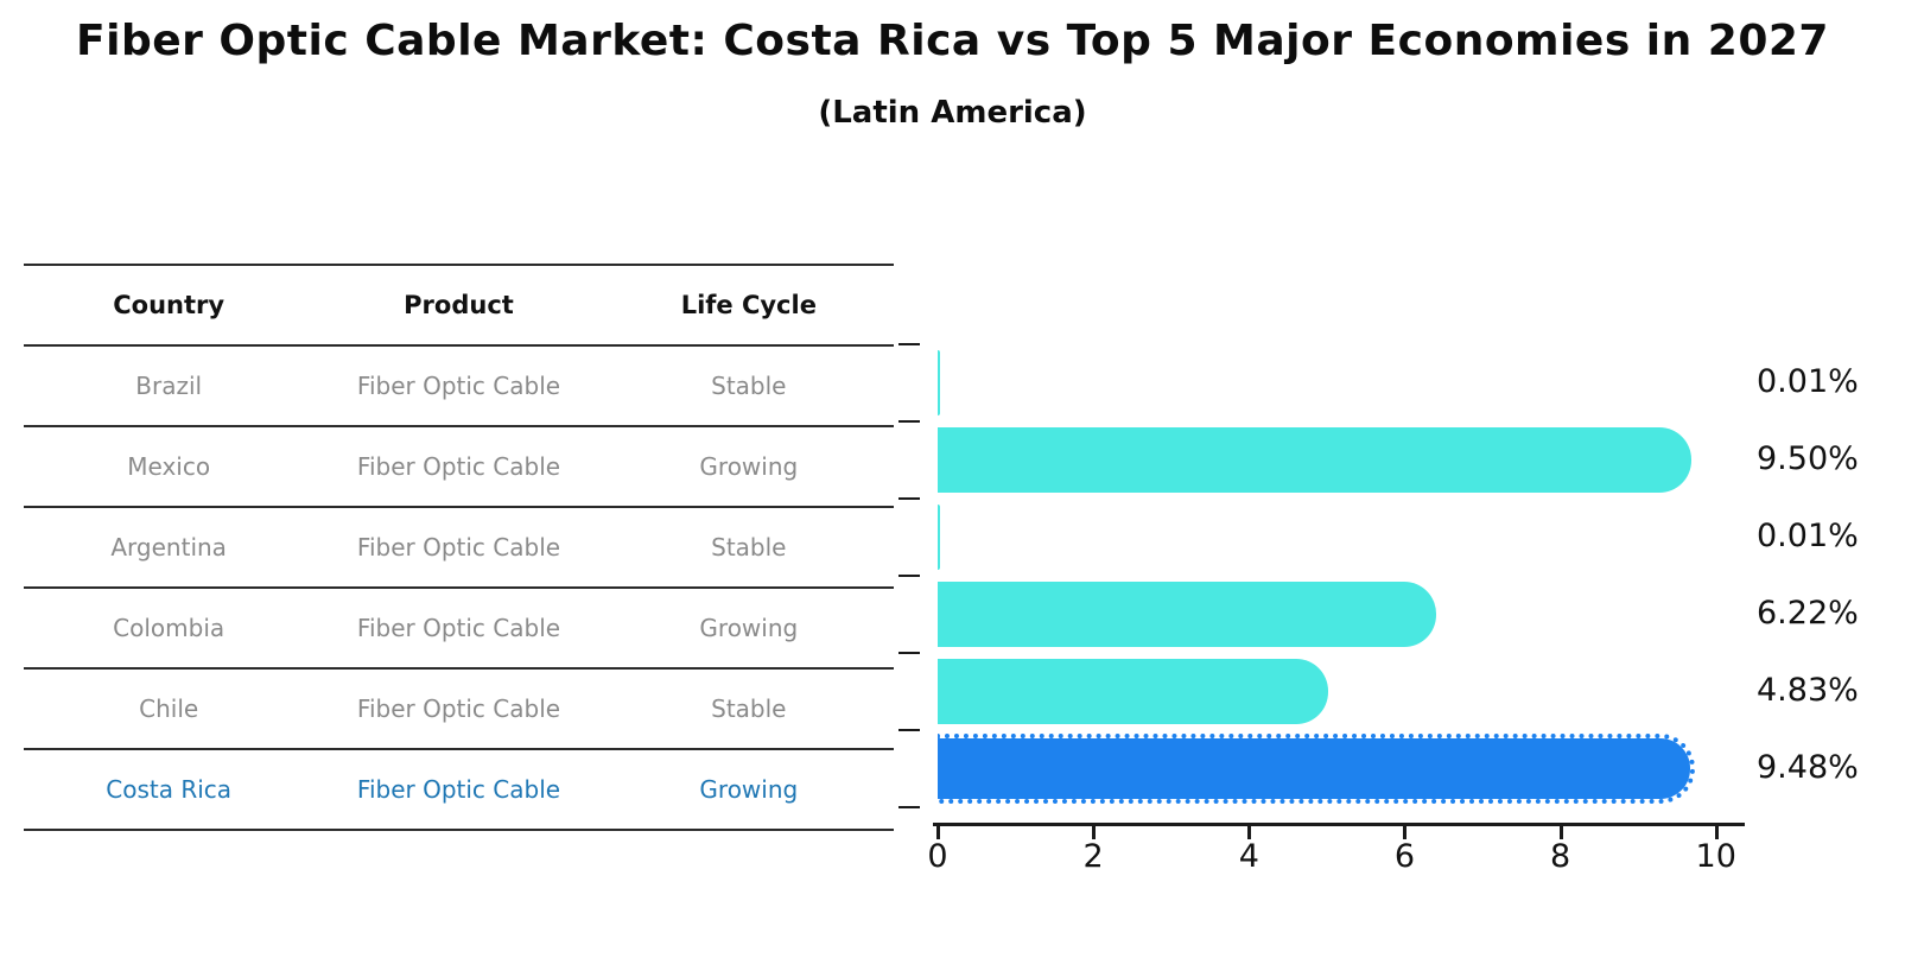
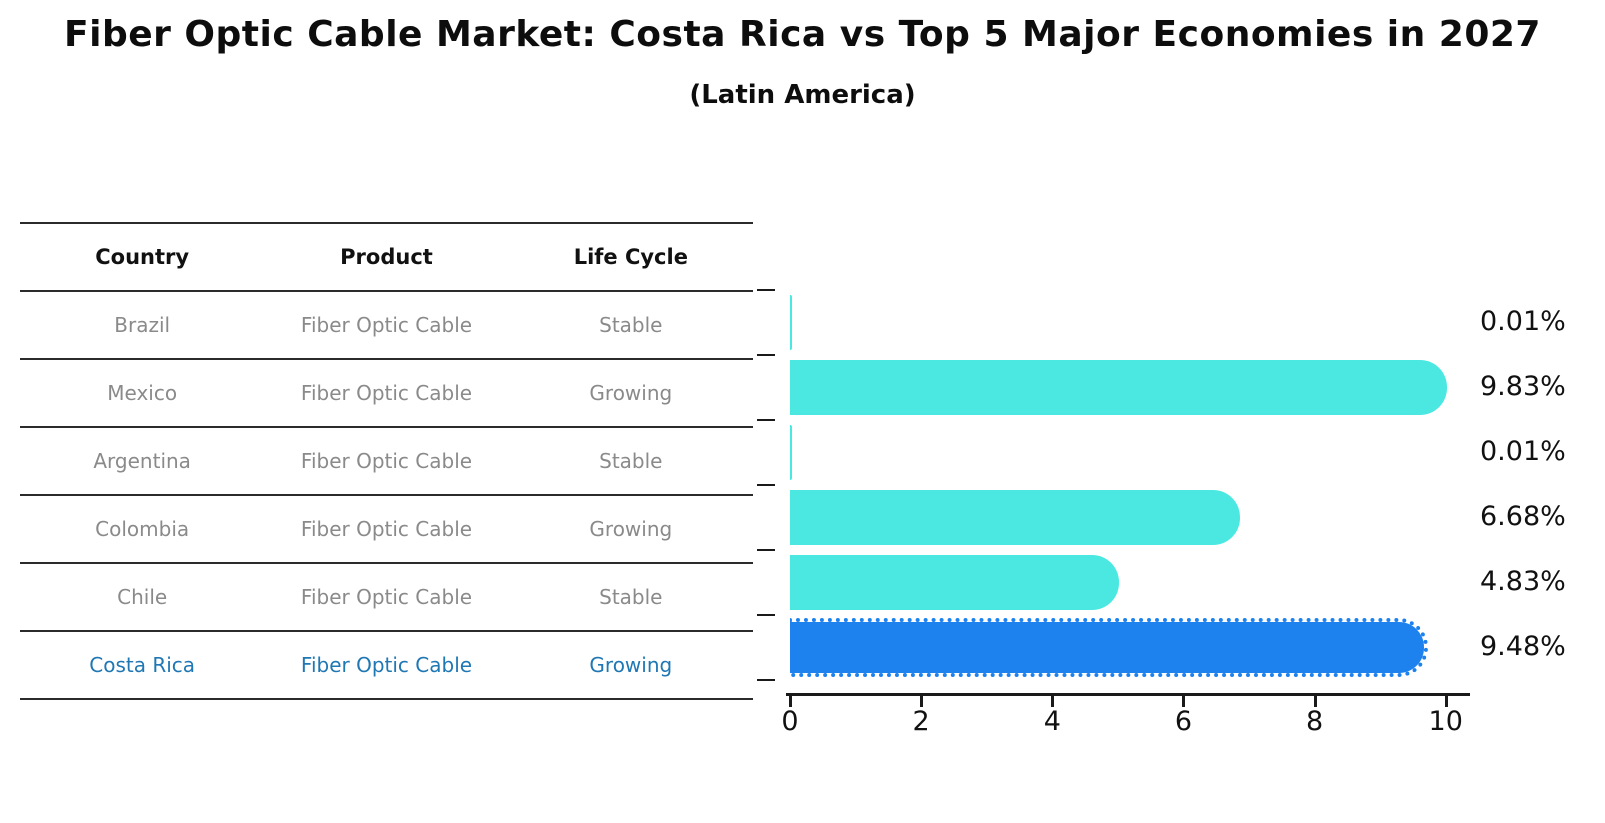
Mexico: 9.50% -> 9.83%
Colombia: 6.22% -> 6.68%
